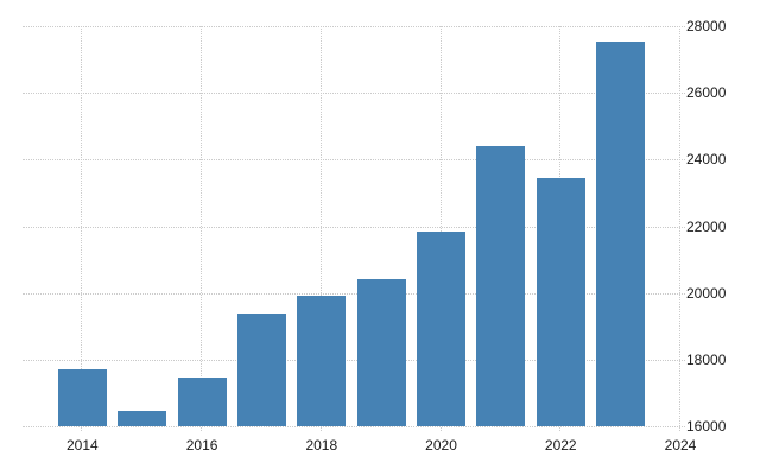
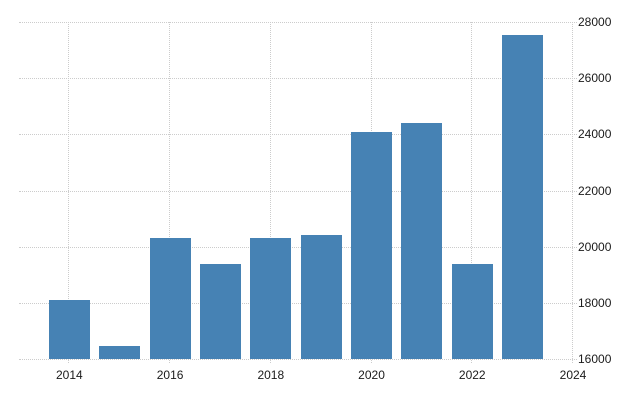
2014: 17700 -> 18100
2016: 17400 -> 20300
2018: 19900 -> 20300
2020: 21800 -> 24100
2022: 23400 -> 19400
